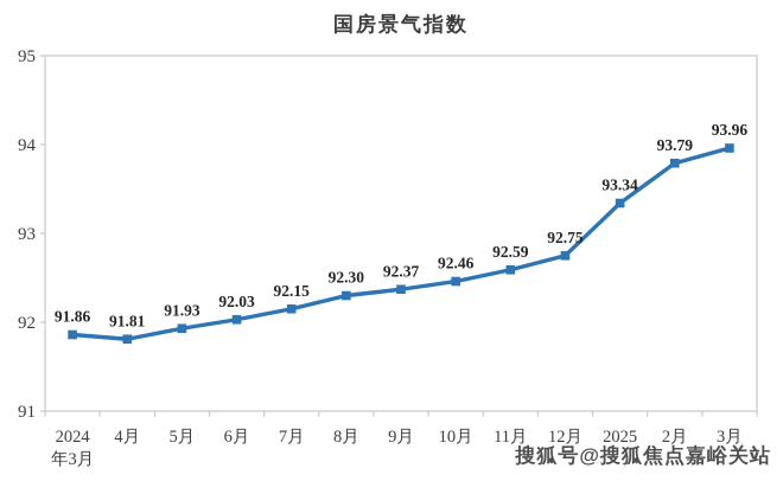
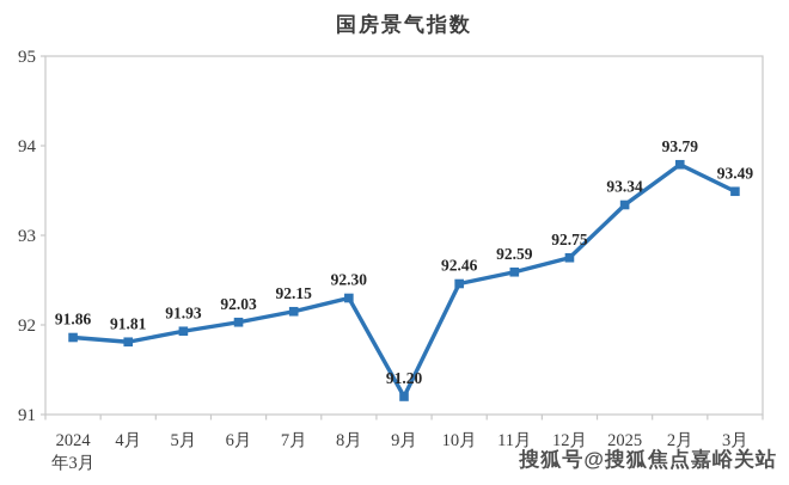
9月: 92.37 -> 91.20
3月: 93.96 -> 93.49
